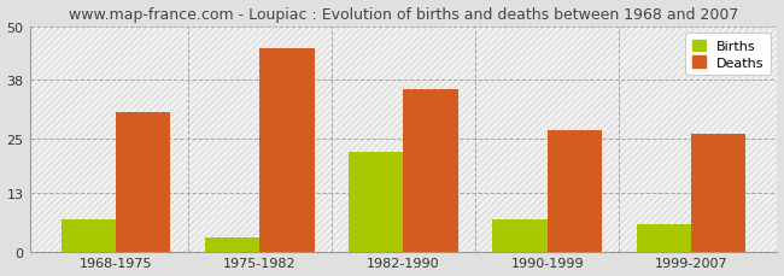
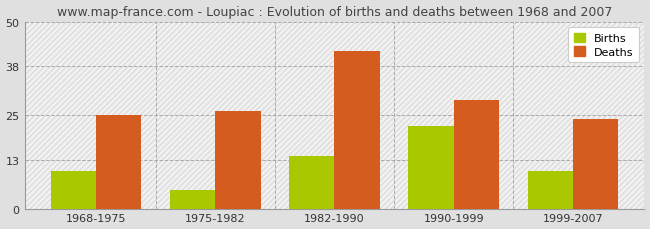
Births/1968-1975: 7 -> 10
Deaths/1968-1975: 31 -> 25
Births/1975-1982: 3 -> 5
Deaths/1975-1982: 45 -> 26
Births/1982-1990: 22 -> 14
Deaths/1982-1990: 36 -> 42
Births/1990-1999: 7 -> 22
Deaths/1990-1999: 27 -> 29
Births/1999-2007: 6 -> 10
Deaths/1999-2007: 26 -> 24
